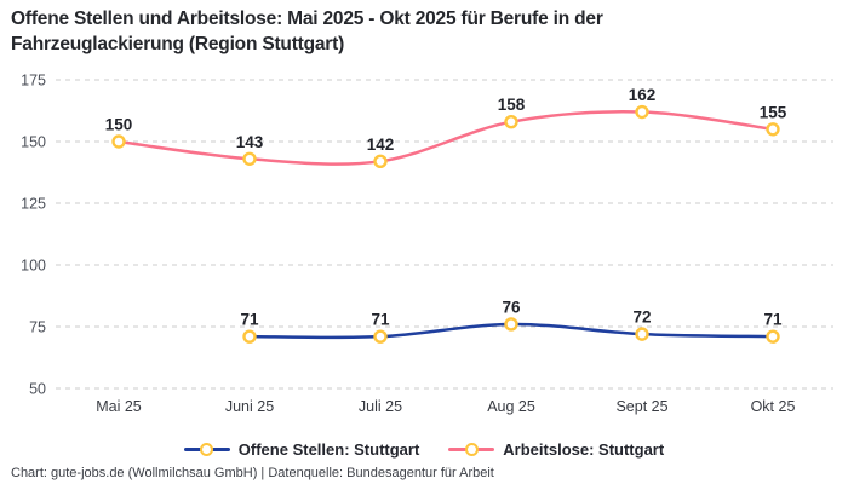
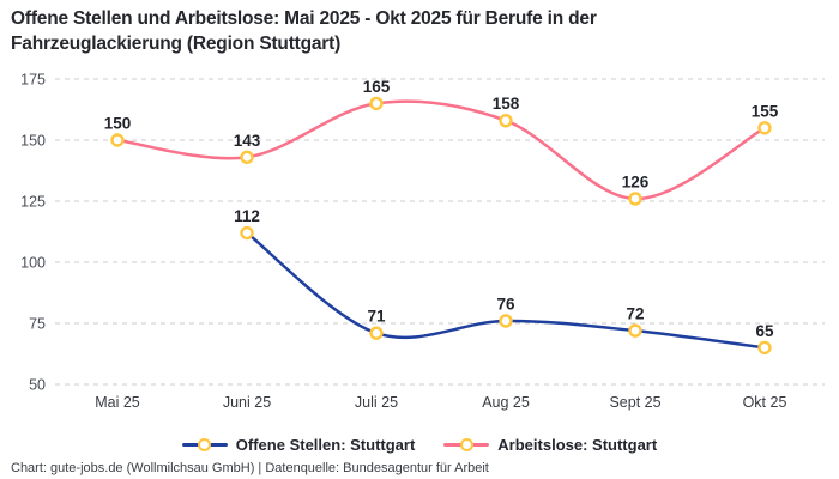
Offene Stellen: Stuttgart/Juni 25: 71 -> 112
Arbeitslose: Stuttgart/Juli 25: 142 -> 165
Arbeitslose: Stuttgart/Sept 25: 162 -> 126
Offene Stellen: Stuttgart/Okt 25: 71 -> 65
